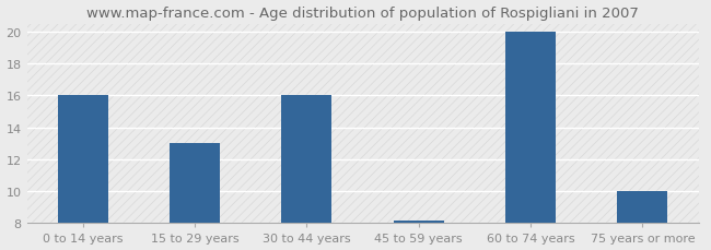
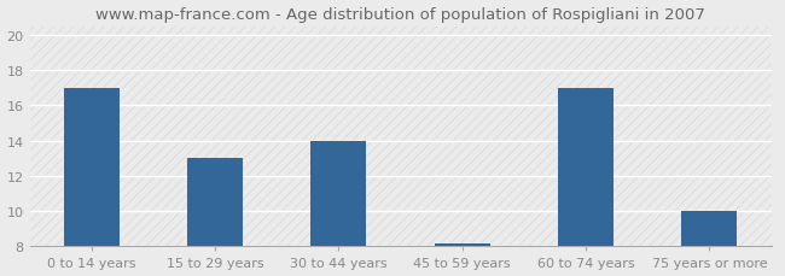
0 to 14 years: 16.0 -> 17.0
30 to 44 years: 16.0 -> 14.0
60 to 74 years: 20.0 -> 17.0
